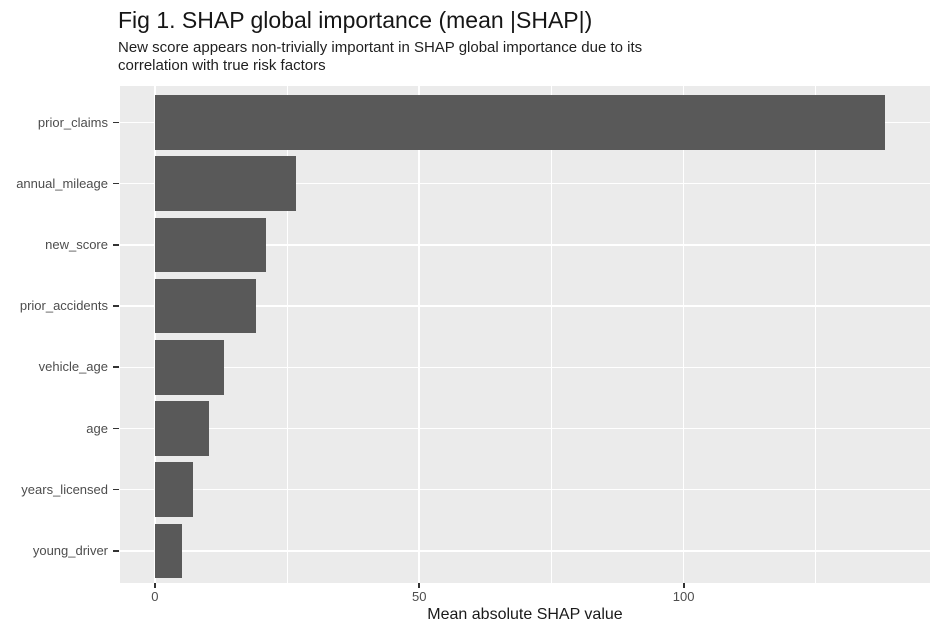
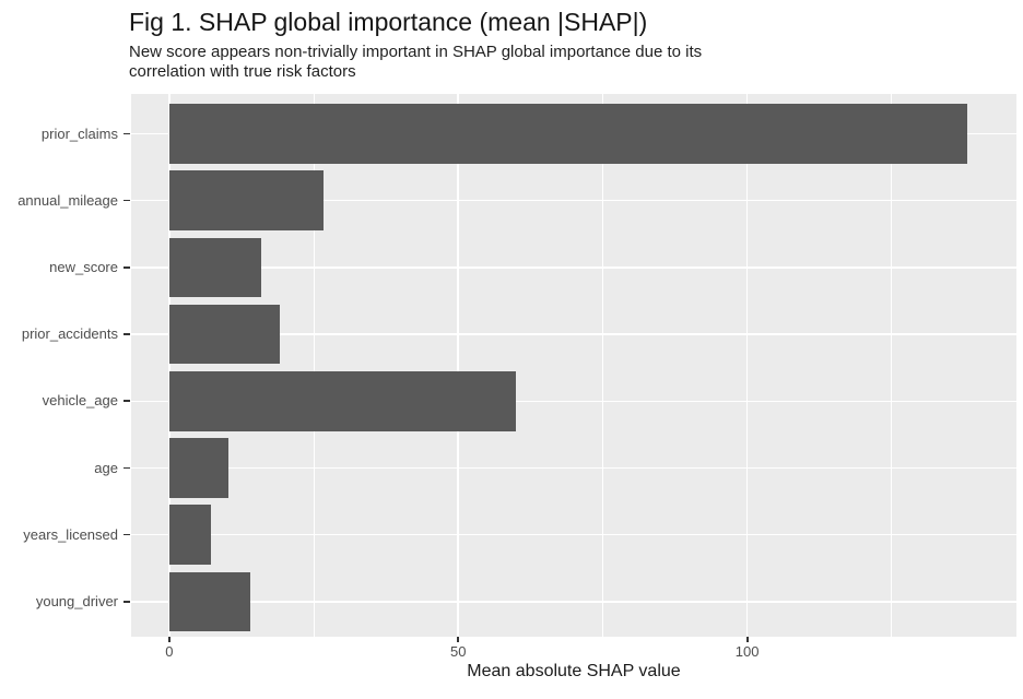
new_score: 21 -> 16
vehicle_age: 13 -> 60
young_driver: 5 -> 14
